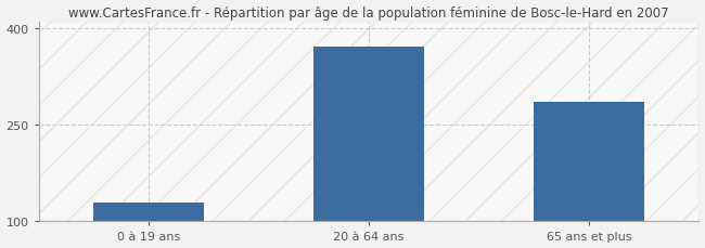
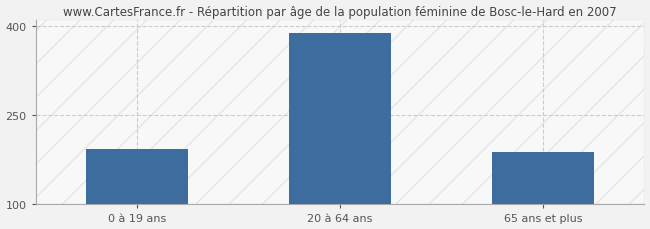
0 à 19 ans: 130 -> 193
20 à 64 ans: 372 -> 388
65 ans et plus: 286 -> 188
